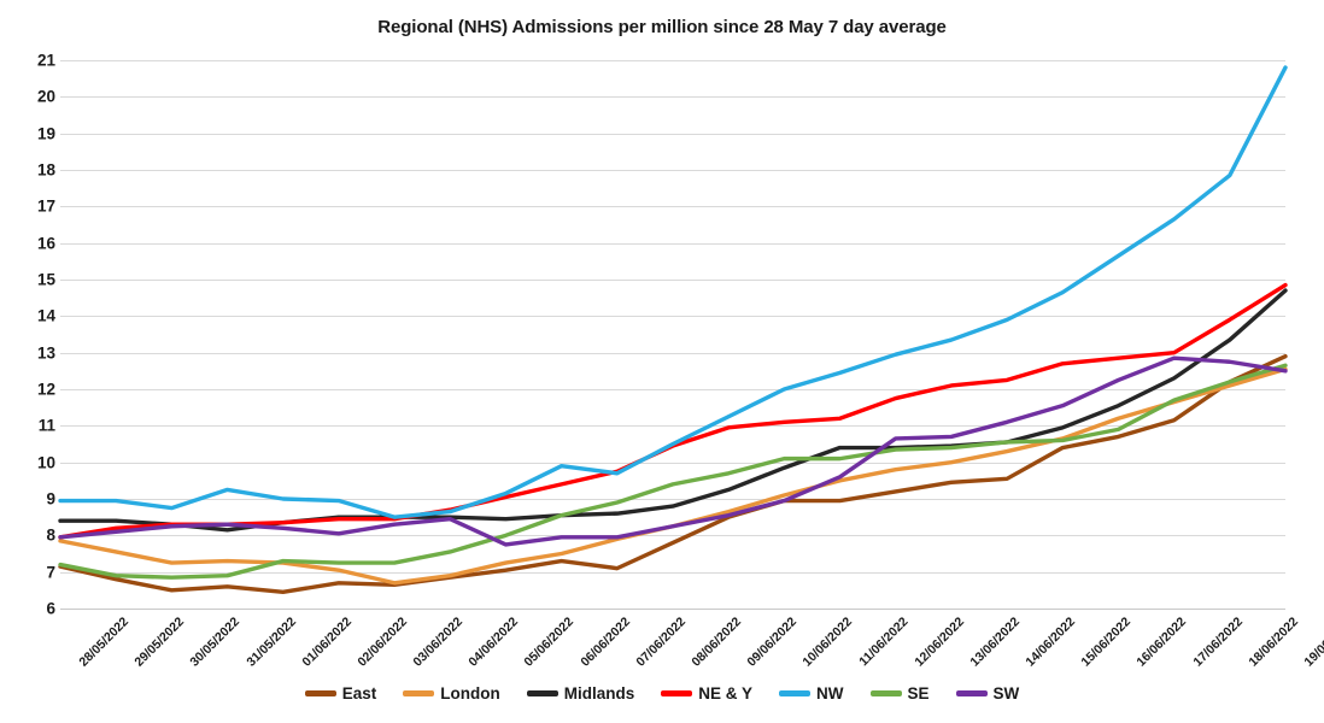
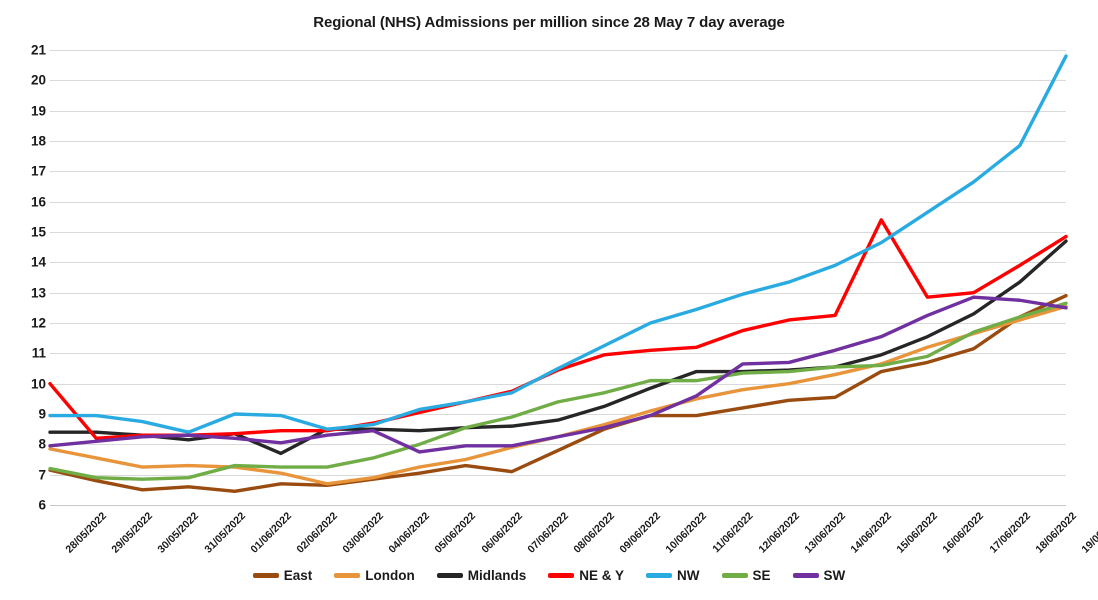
NE & Y/28/05/2022: 8.0 -> 10.0
NW/31/05/2022: 9.2 -> 8.4
Midlands/02/06/2022: 8.5 -> 7.7
NW/06/06/2022: 9.9 -> 9.4
NE & Y/15/06/2022: 12.7 -> 15.4
